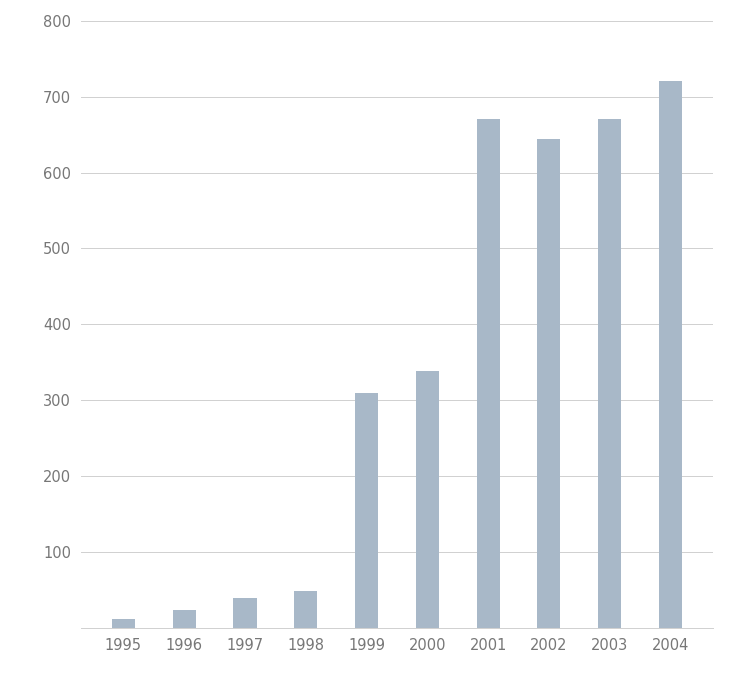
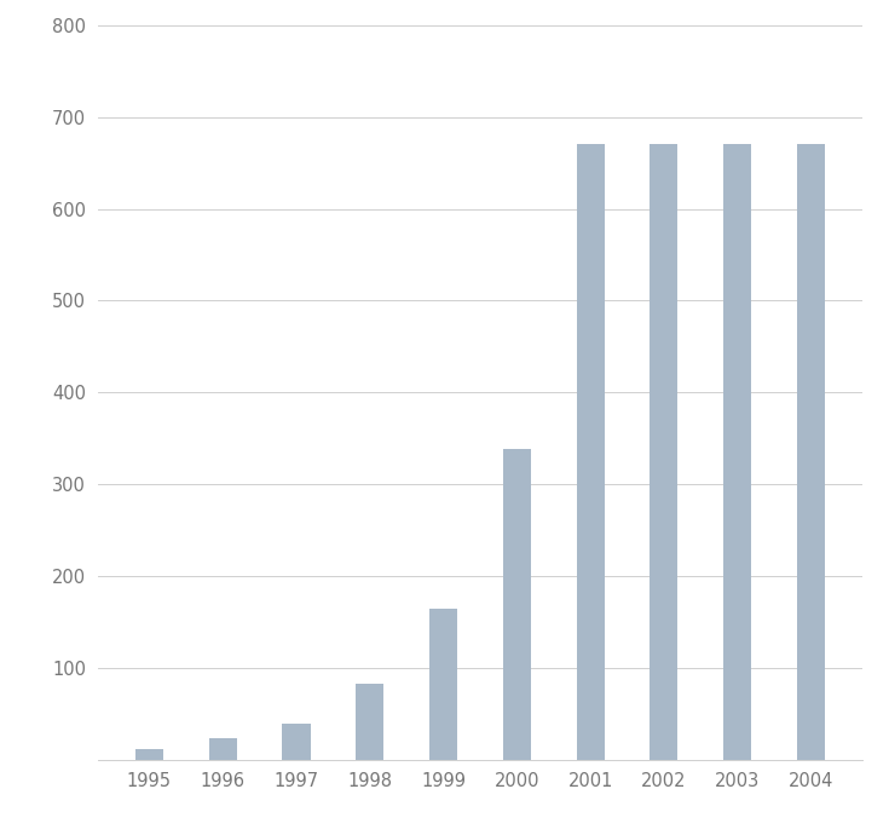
1998: 48 -> 83
1999: 310 -> 165
2002: 644 -> 670
2004: 720 -> 670
